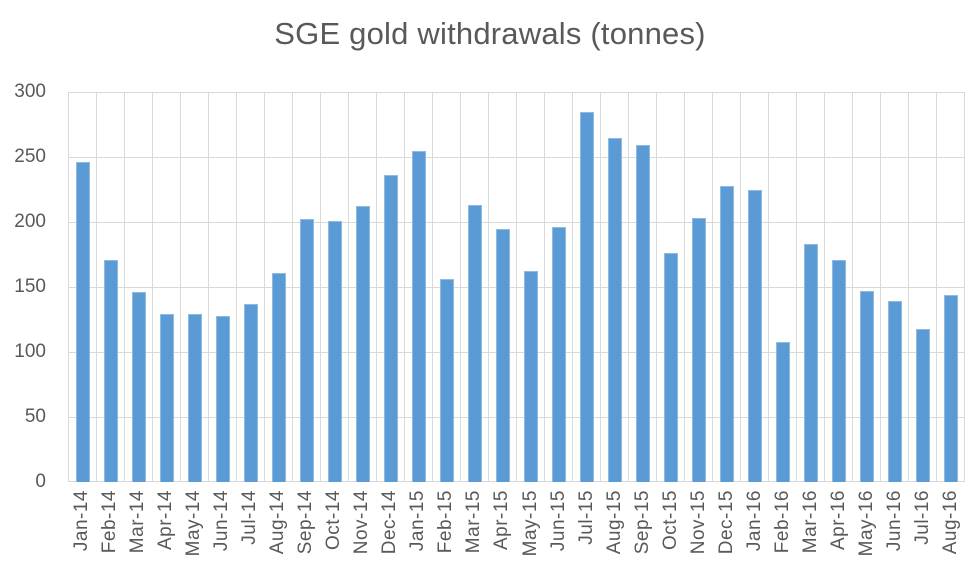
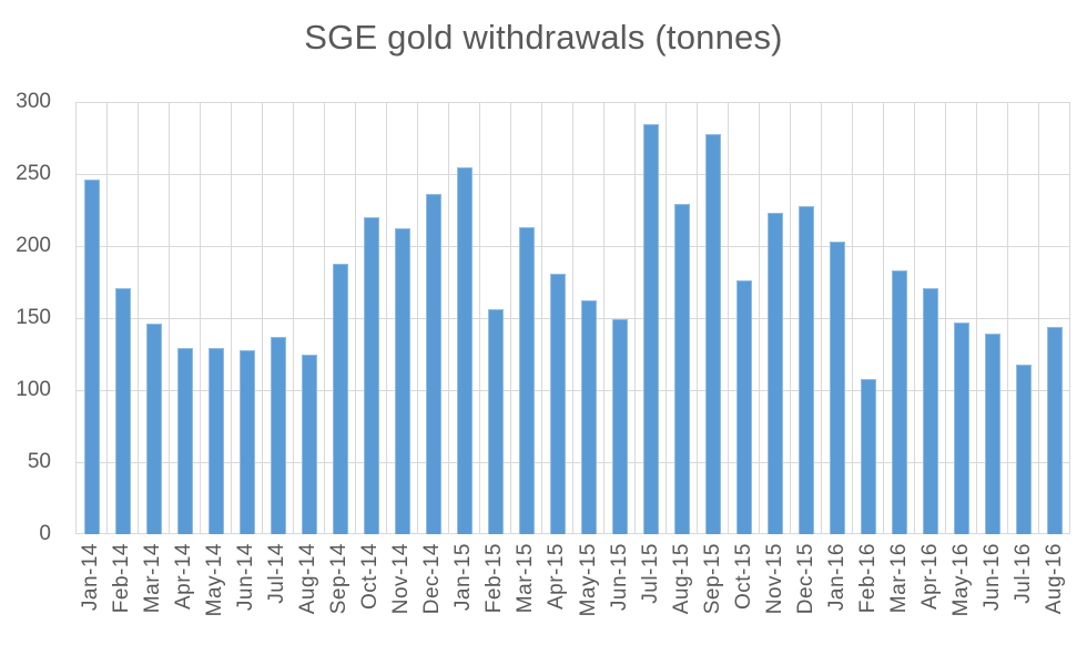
Aug-14: 161 -> 125
Sep-14: 202 -> 188
Oct-14: 201 -> 220
Apr-15: 195 -> 181
Jun-15: 196 -> 149
Aug-15: 265 -> 229
Sep-15: 259 -> 278
Nov-15: 203 -> 223
Jan-16: 225 -> 203
